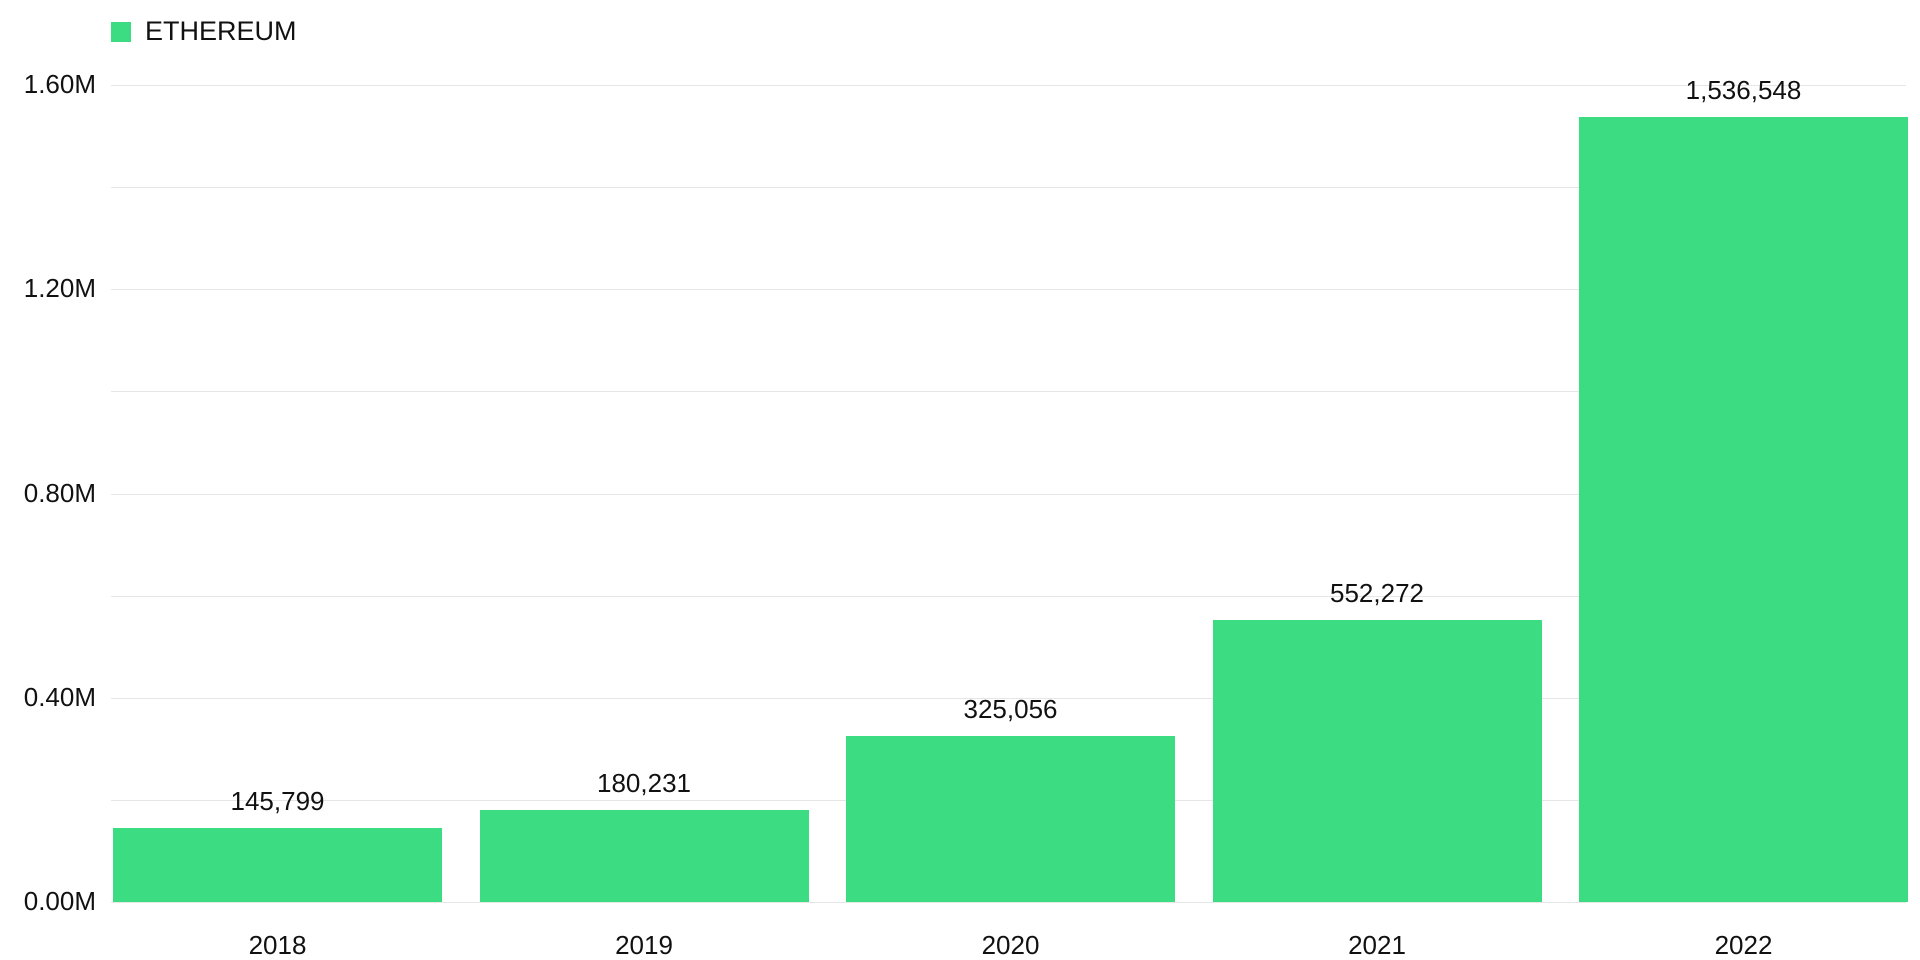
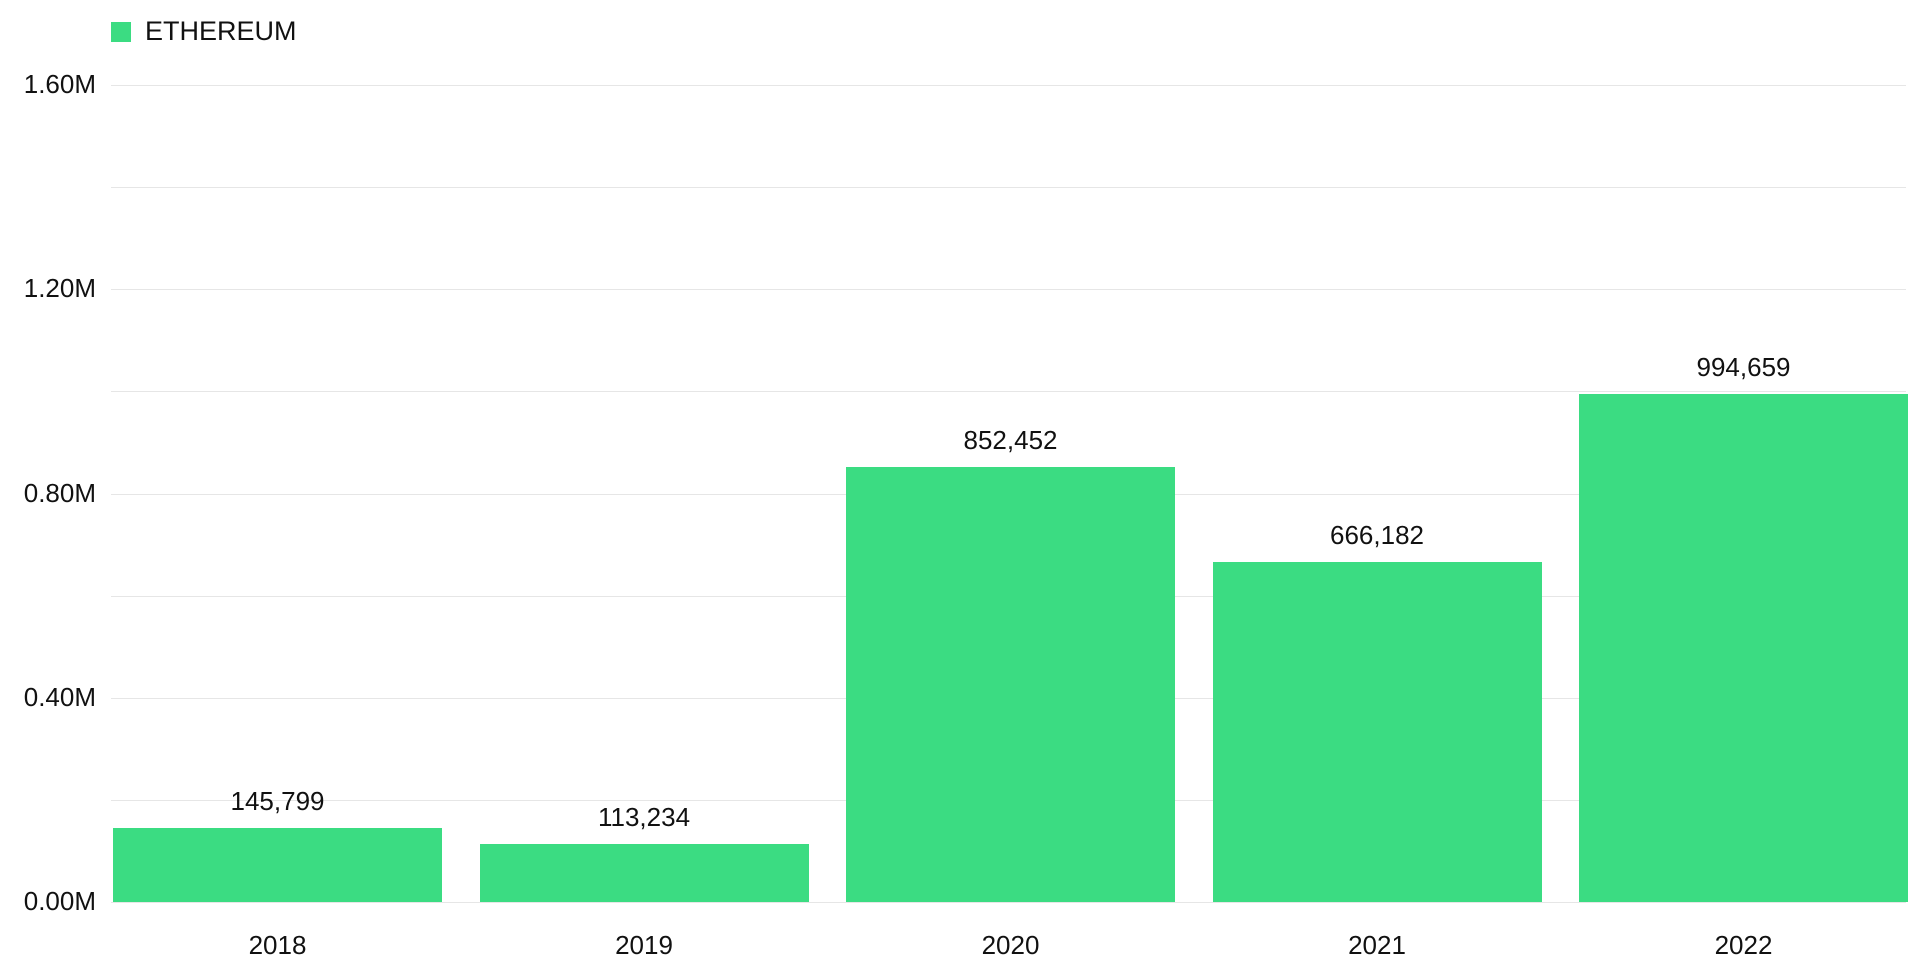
2019: 180,231 -> 113,234
2020: 325,056 -> 852,452
2021: 552,272 -> 666,182
2022: 1,536,548 -> 994,659
